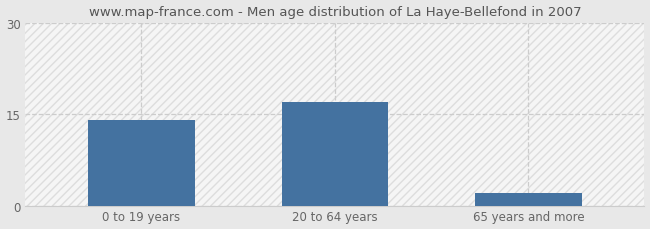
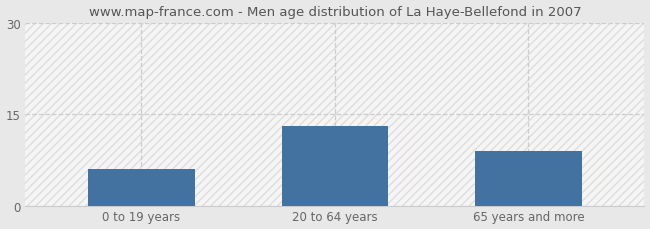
0 to 19 years: 14 -> 6
20 to 64 years: 17 -> 13
65 years and more: 2 -> 9
